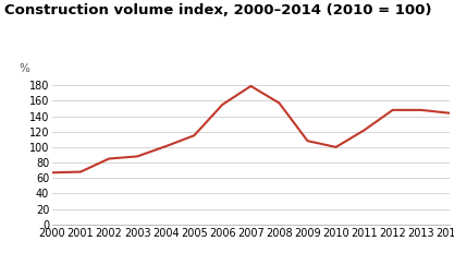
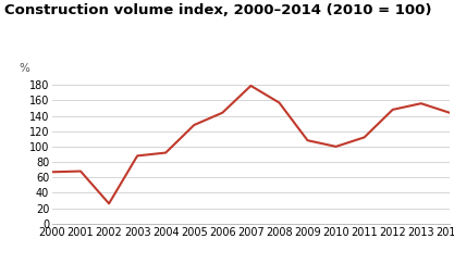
2002: 85 -> 26
2004: 101 -> 92
2005: 115 -> 128
2006: 155 -> 144
2011: 122 -> 112
2013: 148 -> 156
